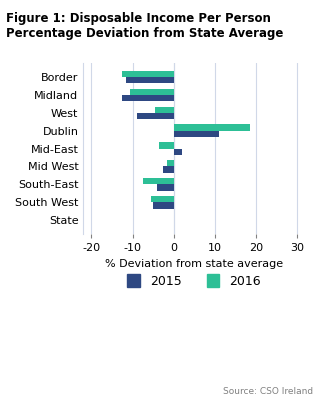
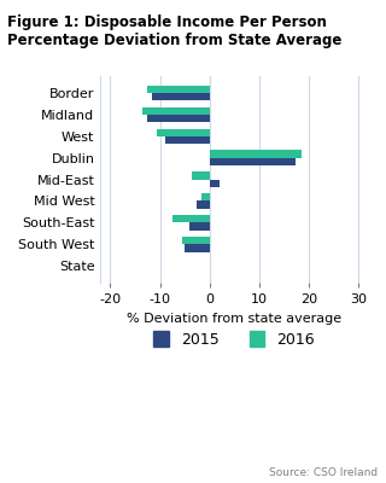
2016/Midland: -10.5 -> -13.5
2016/West: -4.5 -> -10.5
2015/Dublin: 11.0 -> 17.5
